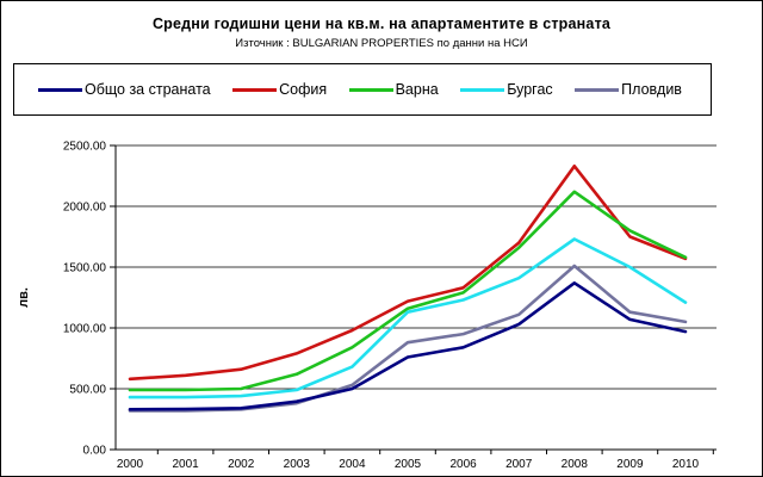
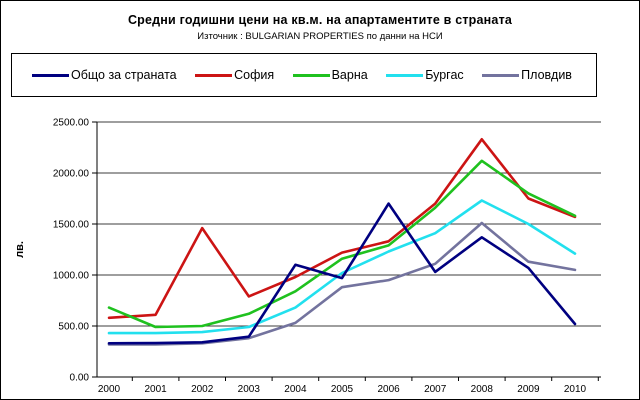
Варна/2000: 490 -> 680
София/2002: 660 -> 1460
Общо за страната/2004: 500 -> 1100
Общо за страната/2005: 760 -> 970
Бургас/2005: 1130 -> 1020
Общо за страната/2006: 840 -> 1700
Общо за страната/2010: 970 -> 520
